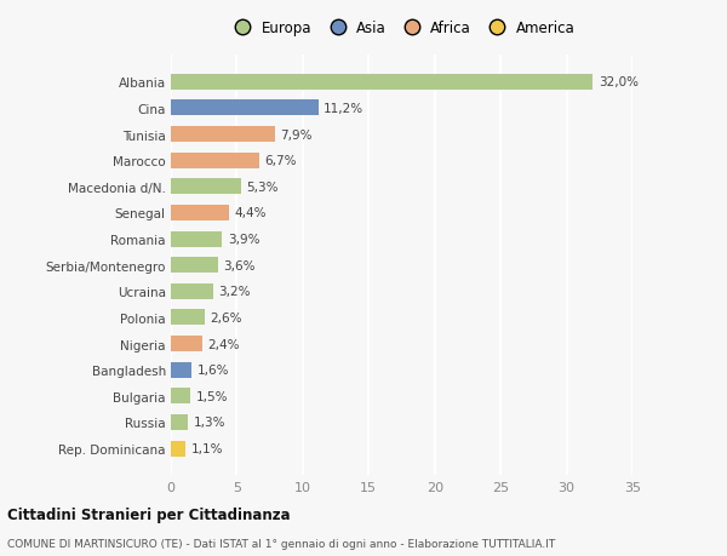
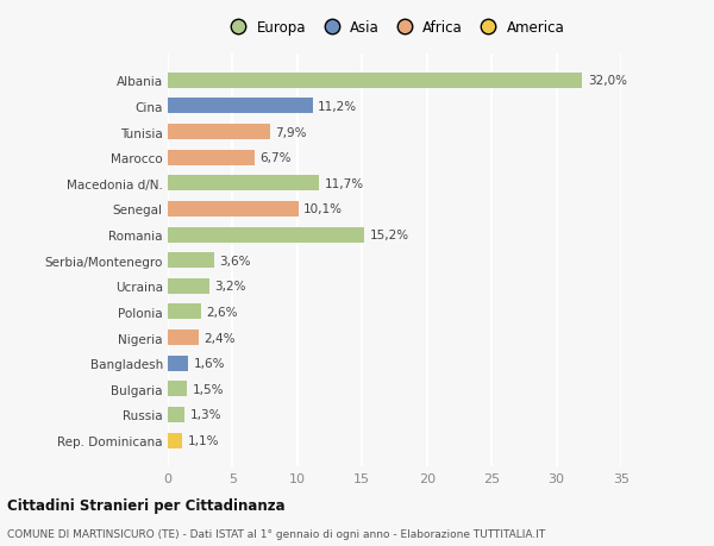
Macedonia d/N.: 5,3% -> 11,7%
Senegal: 4,4% -> 10,1%
Romania: 3,9% -> 15,2%
